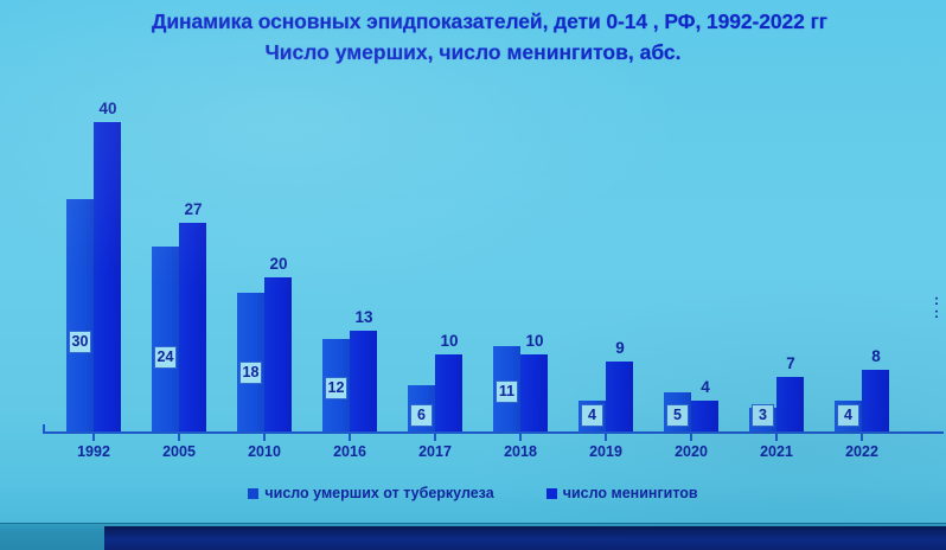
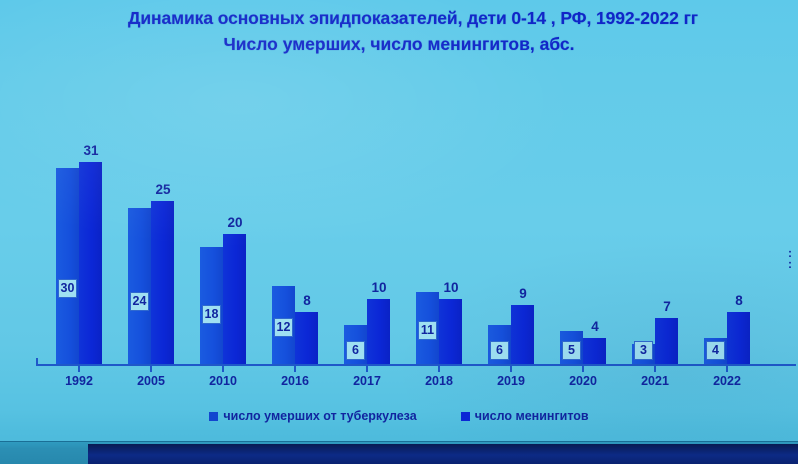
число менингитов/1992: 40 -> 31
число менингитов/2005: 27 -> 25
число менингитов/2016: 13 -> 8
число умерших от туберкулеза/2019: 4 -> 6
